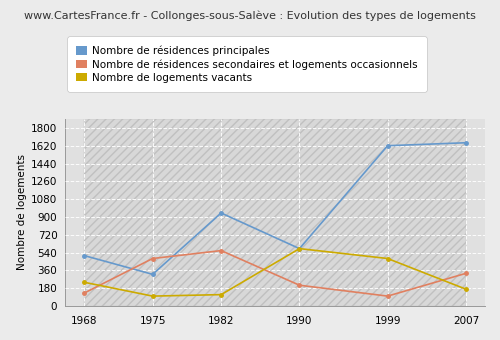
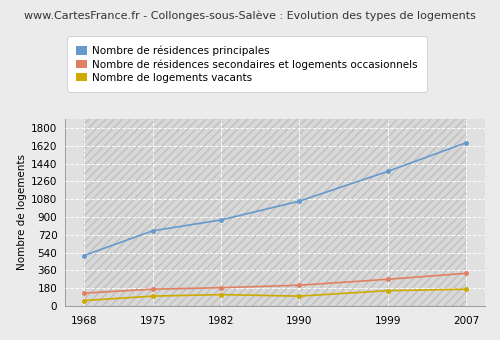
Nombre de logements vacants/1968: 240 -> 60
Nombre de résidences principales/1975: 320 -> 760
Nombre de résidences secondaires et logements occasionnels/1975: 480 -> 170
Nombre de résidences principales/1982: 940 -> 870
Nombre de résidences secondaires et logements occasionnels/1982: 560 -> 180
Nombre de résidences principales/1990: 580 -> 1060
Nombre de logements vacants/1990: 580 -> 100
Nombre de résidences principales/1999: 1620 -> 1360
Nombre de résidences secondaires et logements occasionnels/1999: 100 -> 270
Nombre de logements vacants/1999: 480 -> 160
